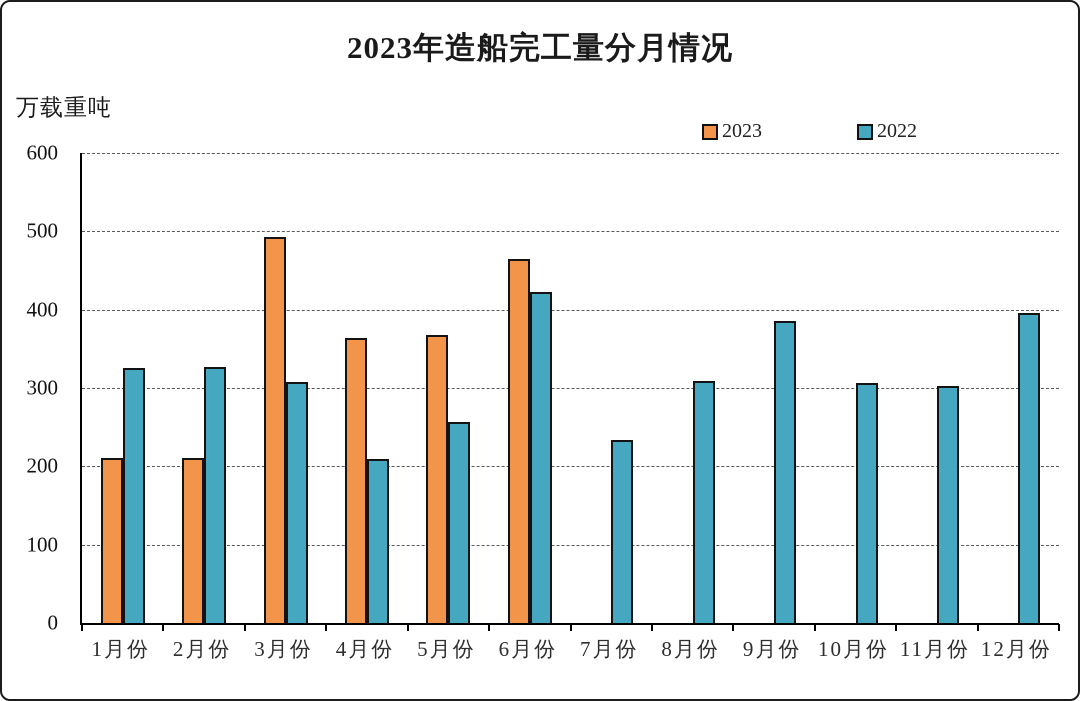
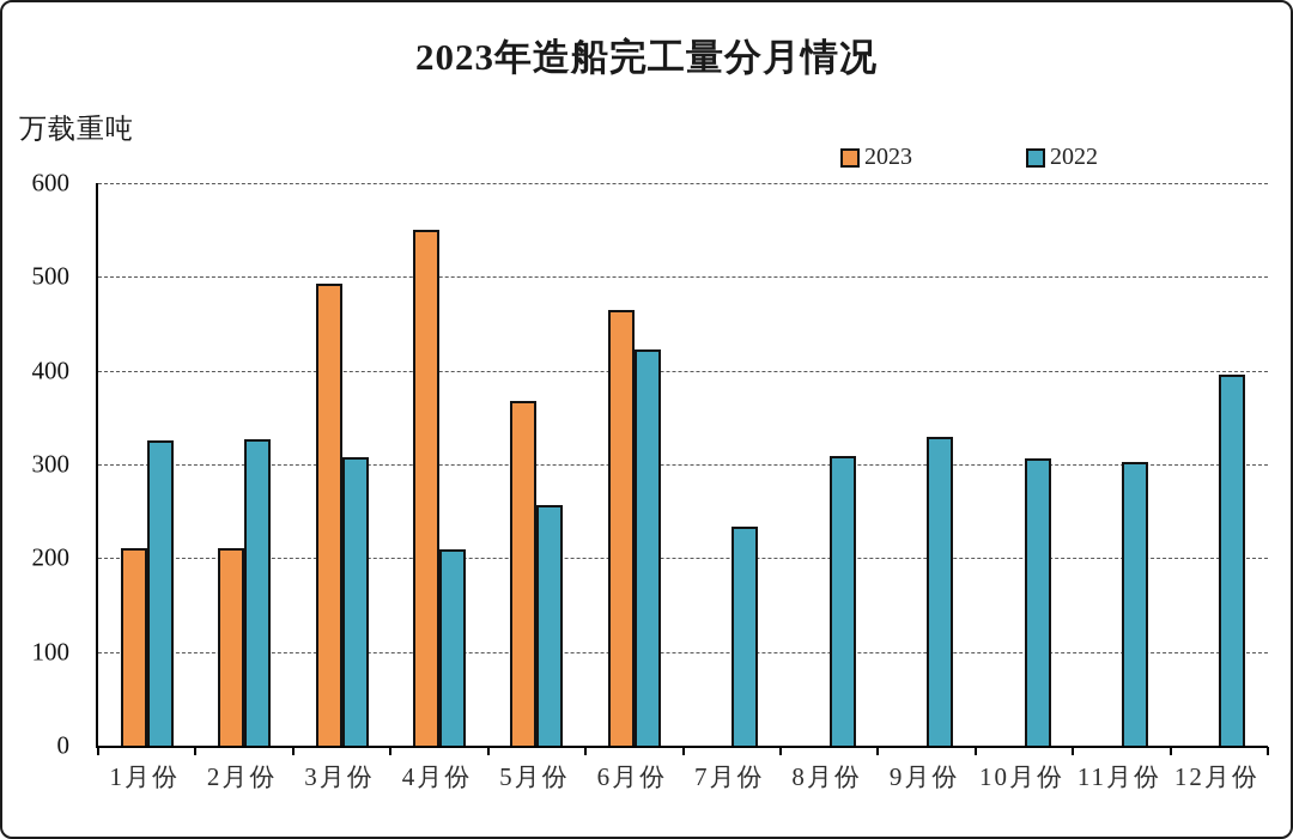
2023/4月份: 360 -> 550
2022/9月份: 380 -> 330
